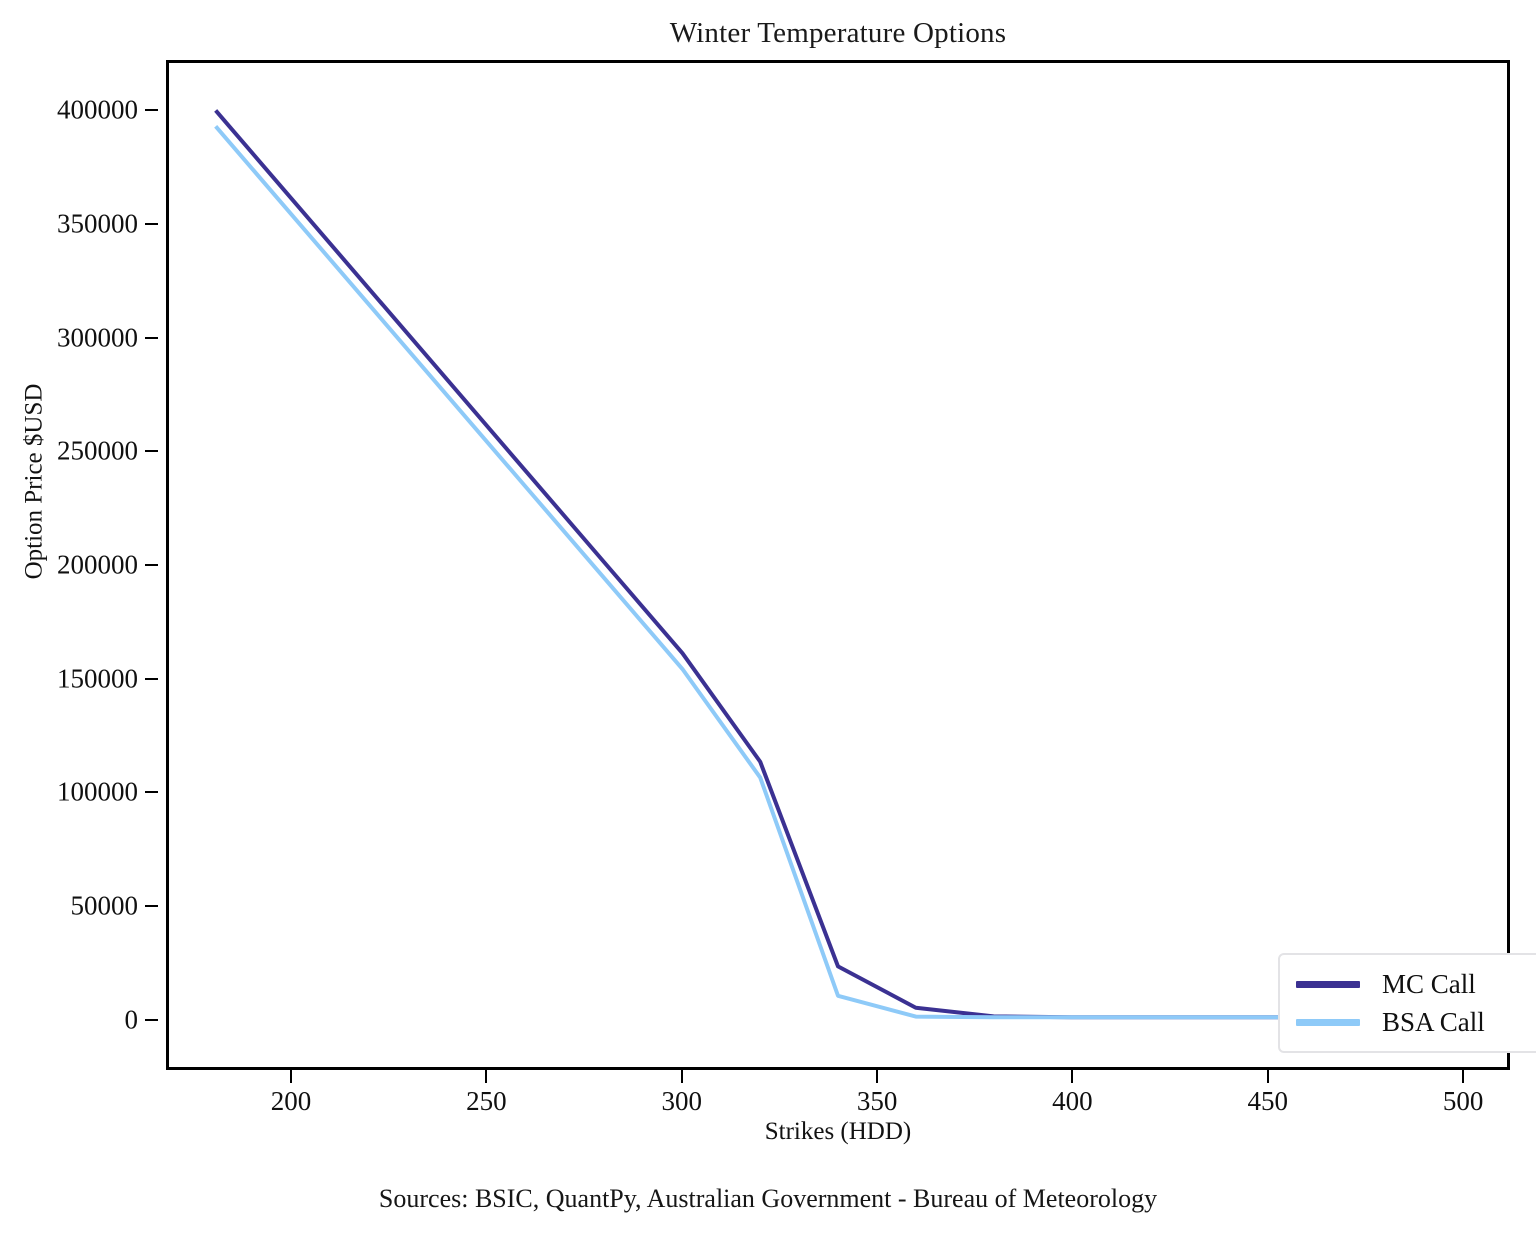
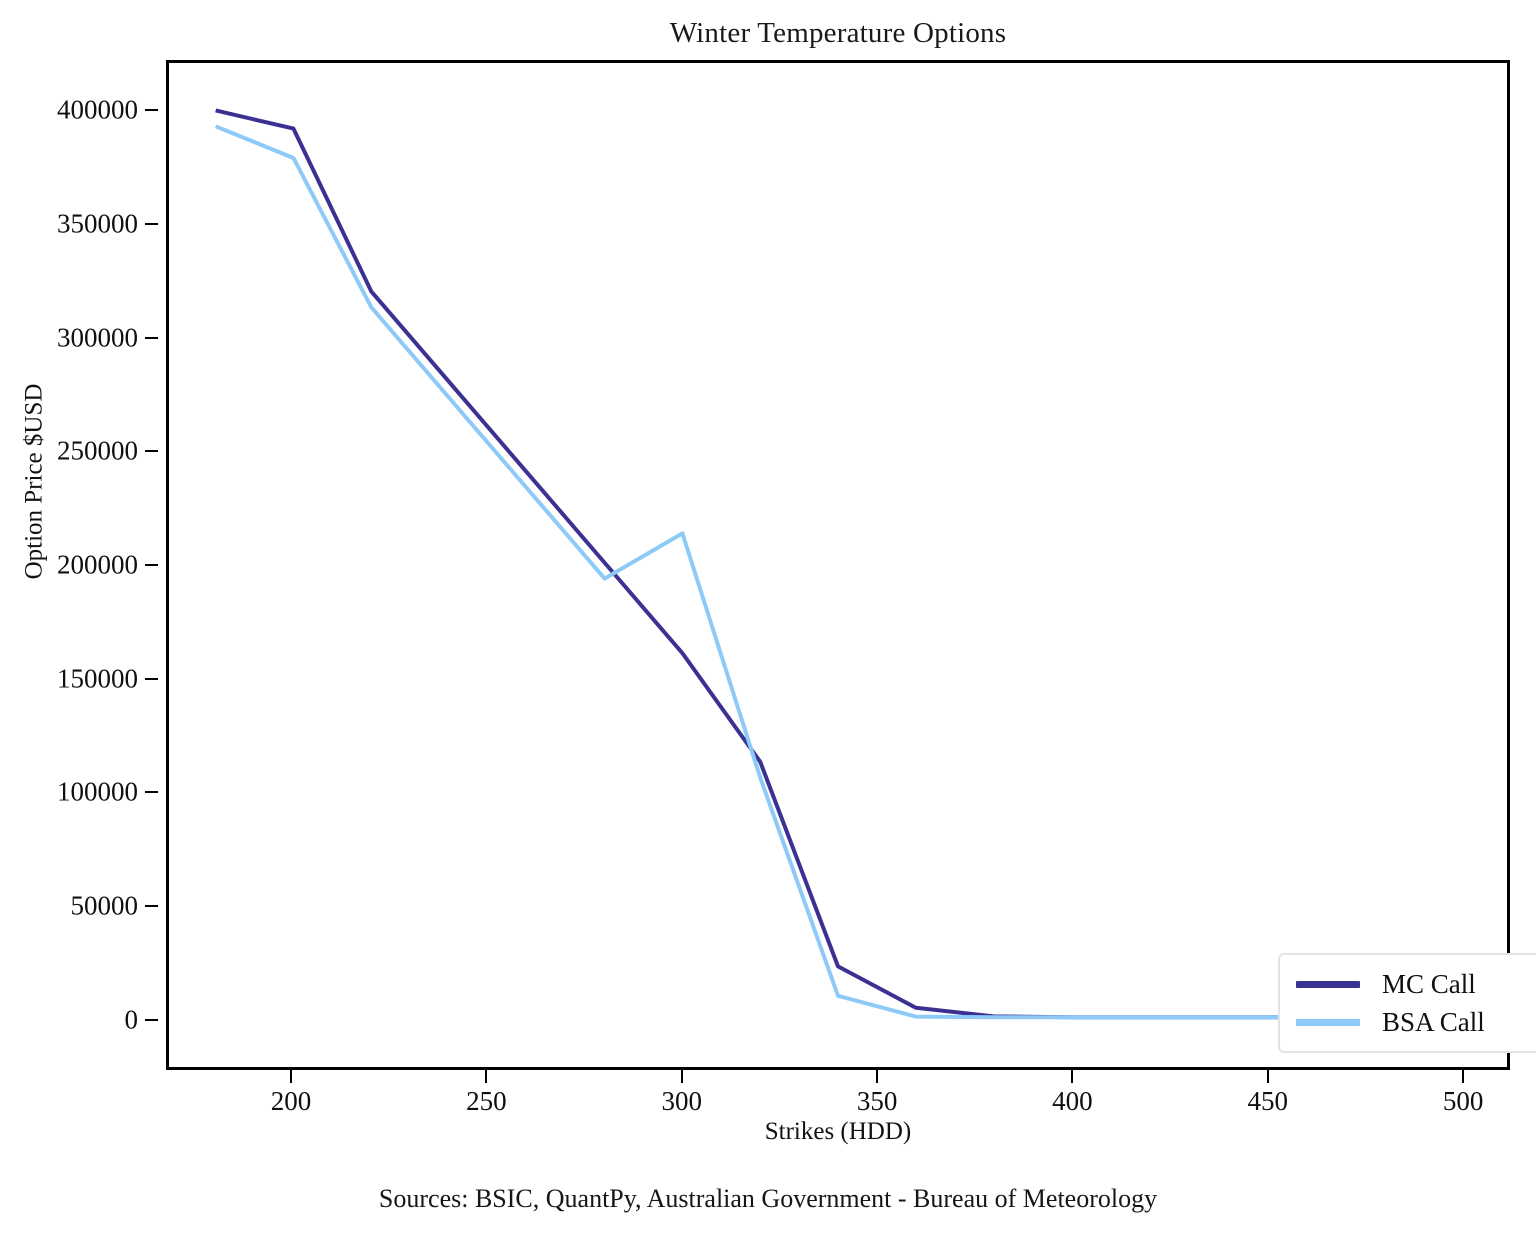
MC Call/200: 361000 -> 393000
BSA Call/200: 354000 -> 380000
BSA Call/300: 154000 -> 214000
